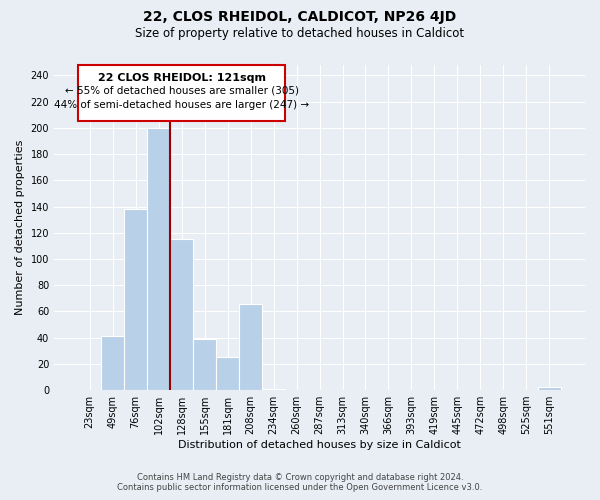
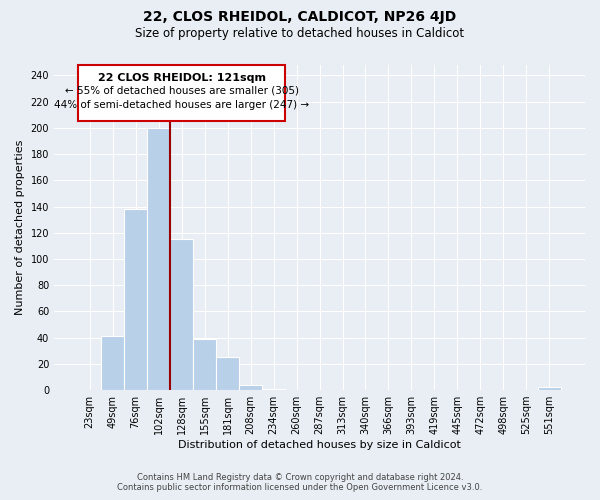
208sqm: 66 -> 4
